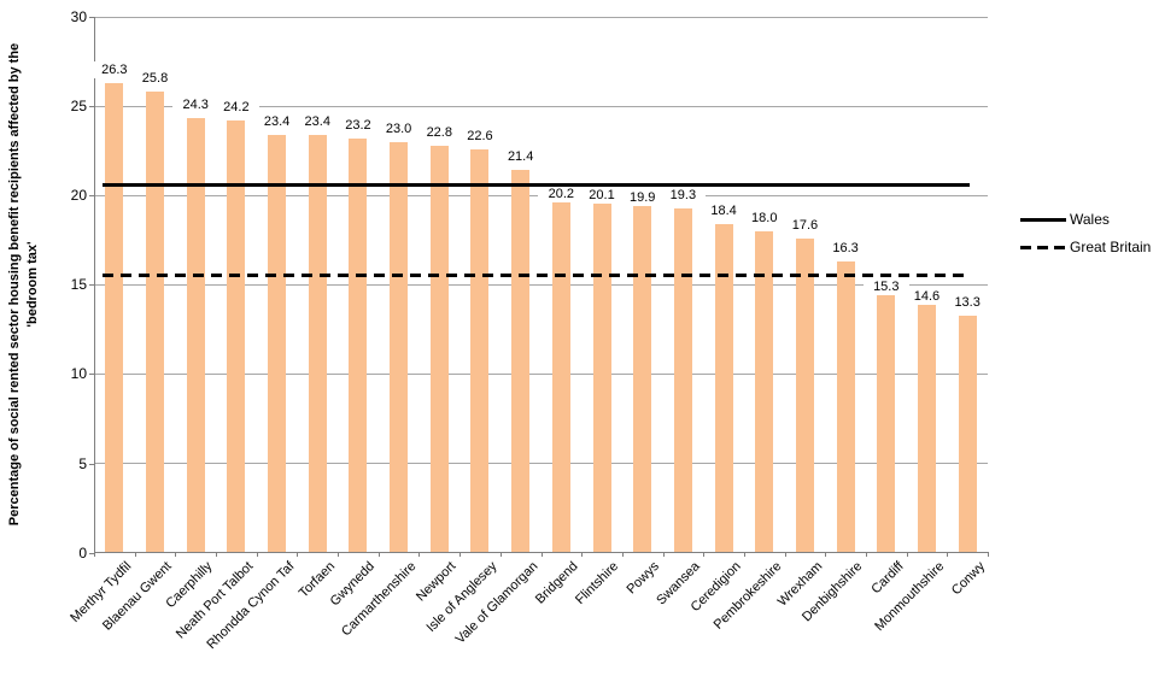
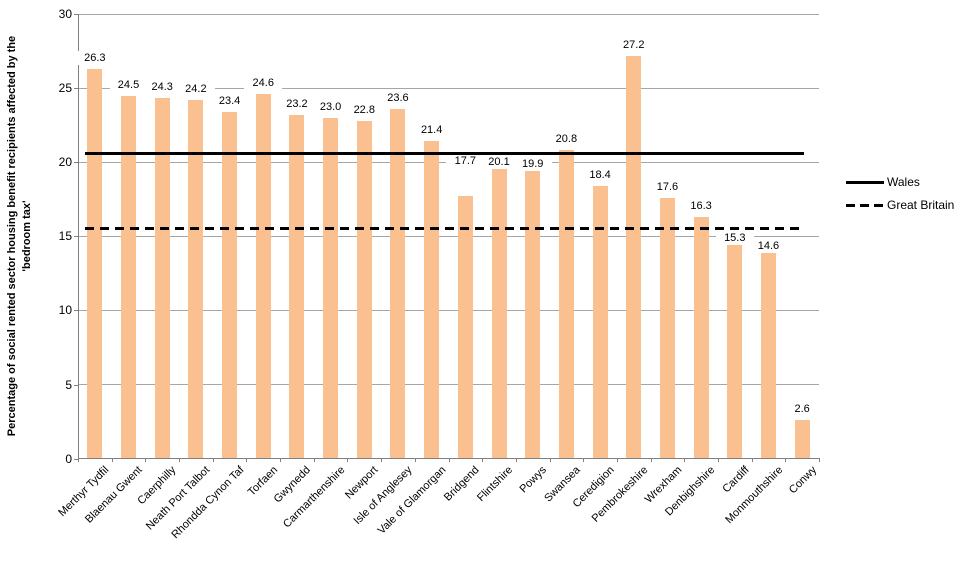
Blaenau Gwent: 25.8 -> 24.5
Torfaen: 23.4 -> 24.6
Isle of Anglesey: 22.6 -> 23.6
Bridgend: 20.2 -> 17.7
Swansea: 19.3 -> 20.8
Pembrokeshire: 18.0 -> 27.2
Conwy: 13.3 -> 2.6
